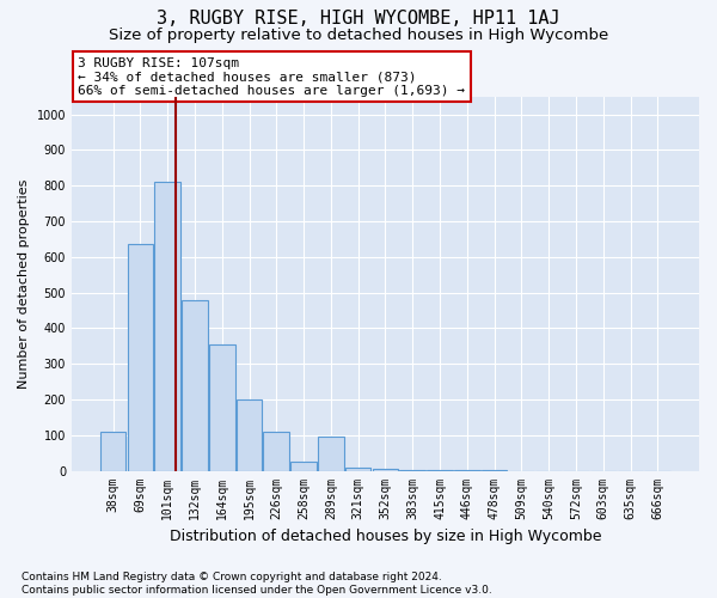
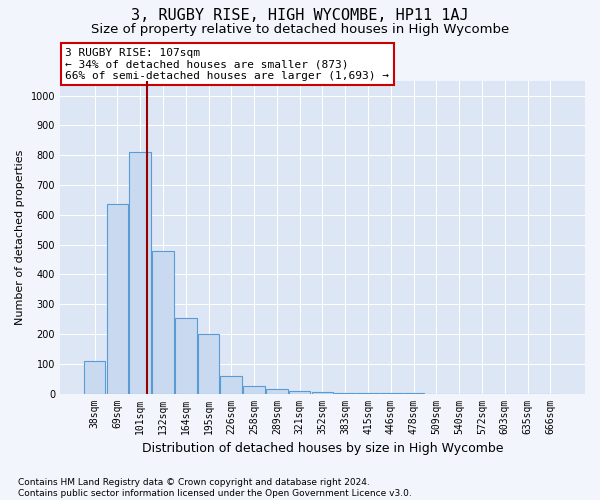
164sqm: 355 -> 255
226sqm: 110 -> 60
289sqm: 95 -> 15
